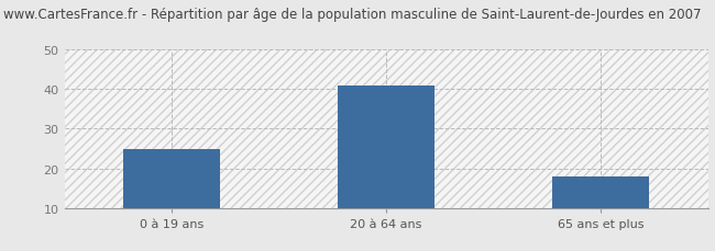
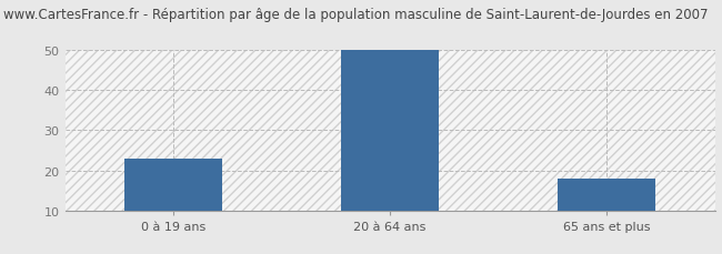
0 à 19 ans: 25 -> 23
20 à 64 ans: 41 -> 50
